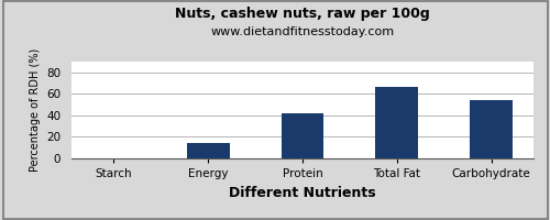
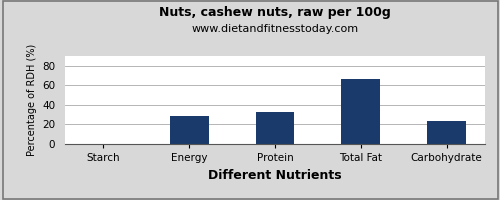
Energy: 14 -> 28
Protein: 42 -> 33
Carbohydrate: 54 -> 24
